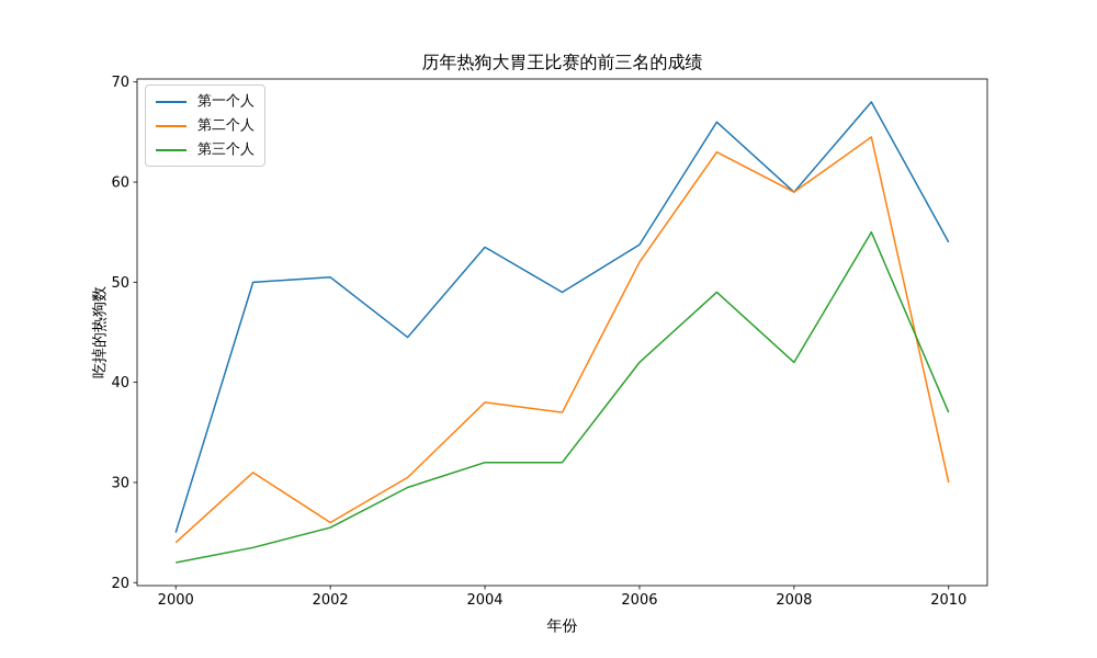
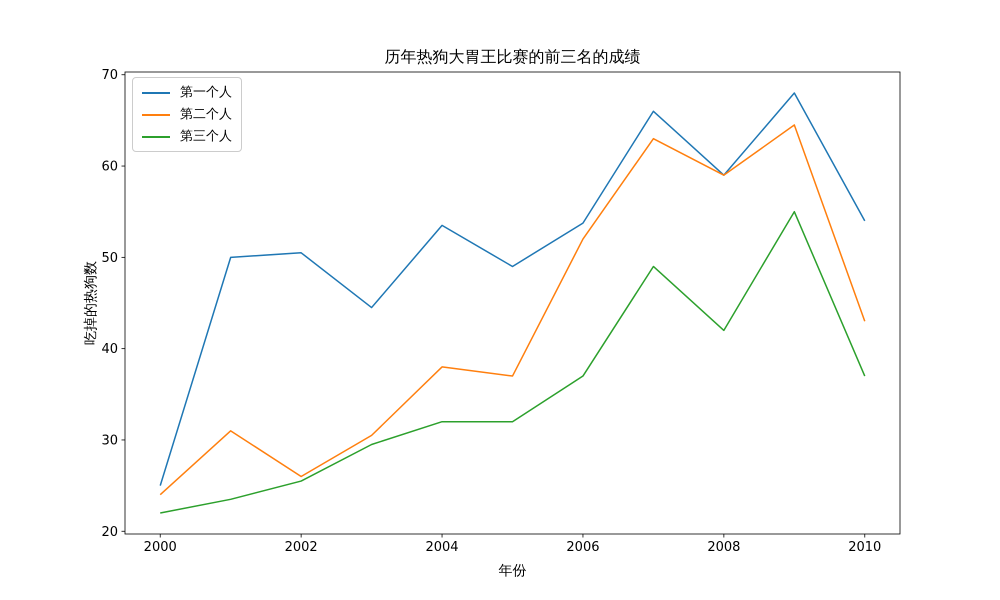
第三个人/2006: 42 -> 37
第二个人/2010: 30 -> 43
